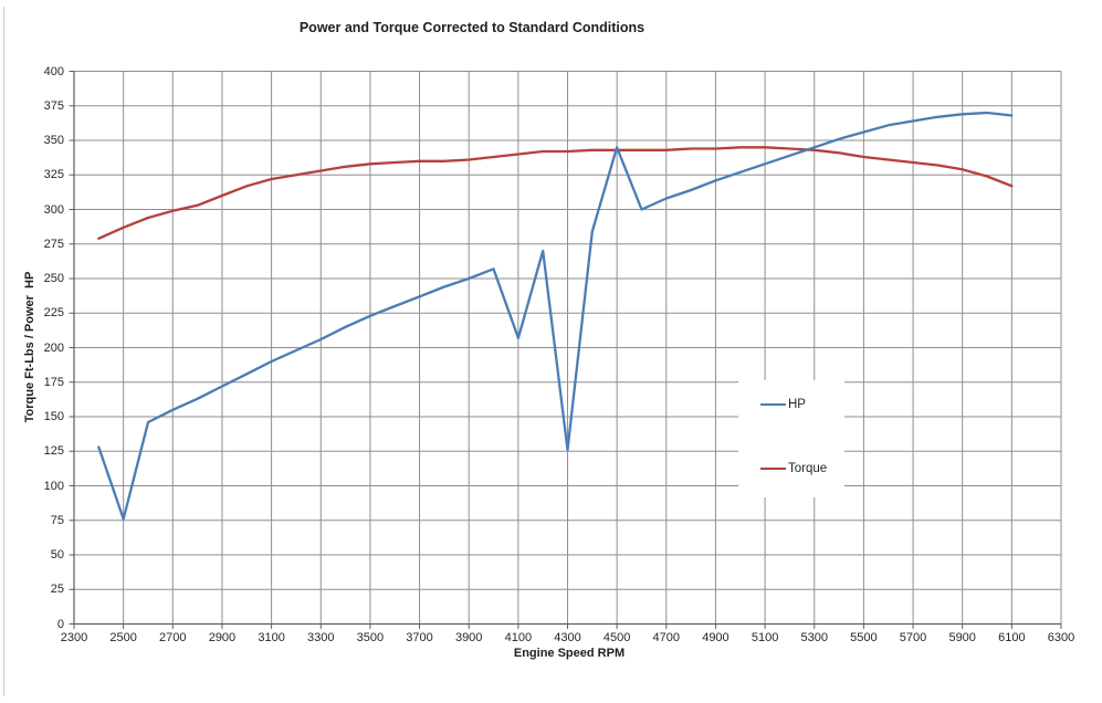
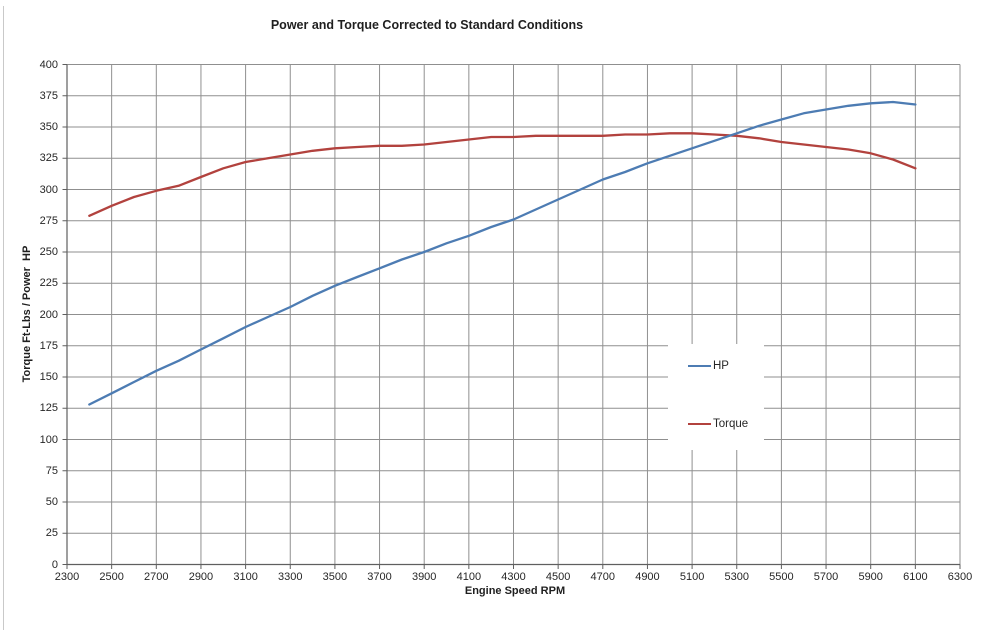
HP/2500: 76 -> 137
HP/4100: 207 -> 263
HP/4300: 126 -> 276
HP/4500: 345 -> 292
